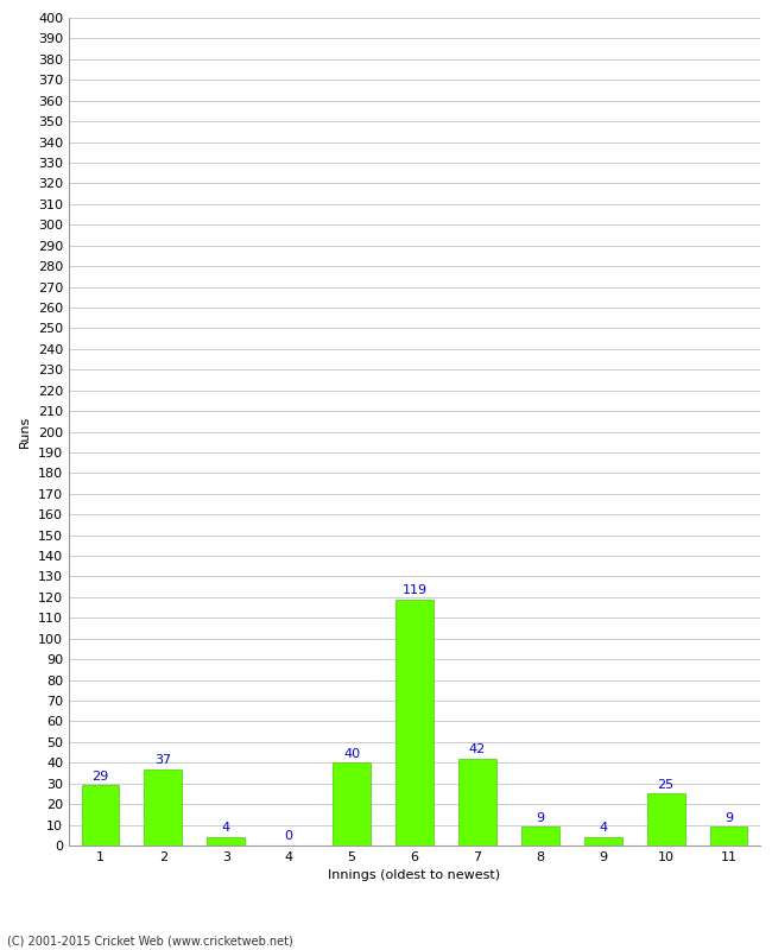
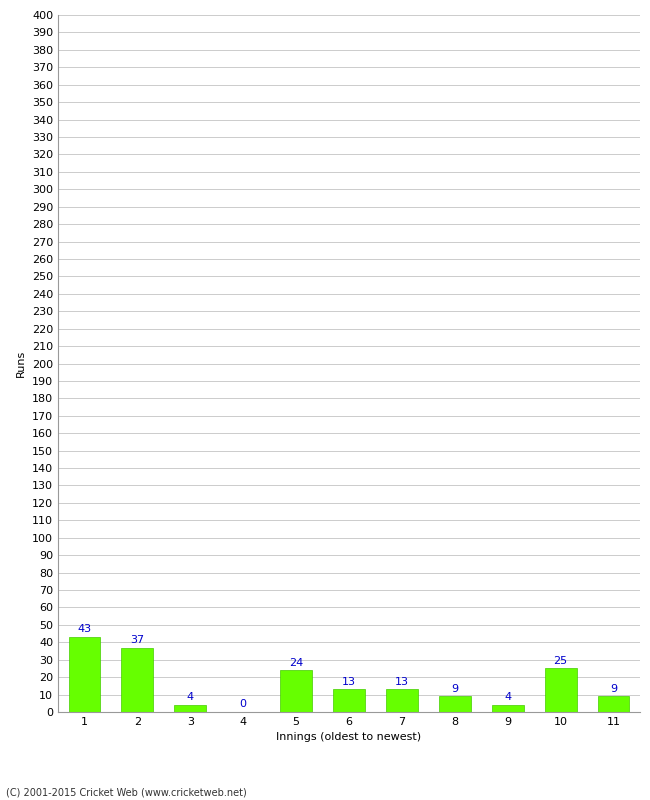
1: 29 -> 43
5: 40 -> 24
6: 119 -> 13
7: 42 -> 13
